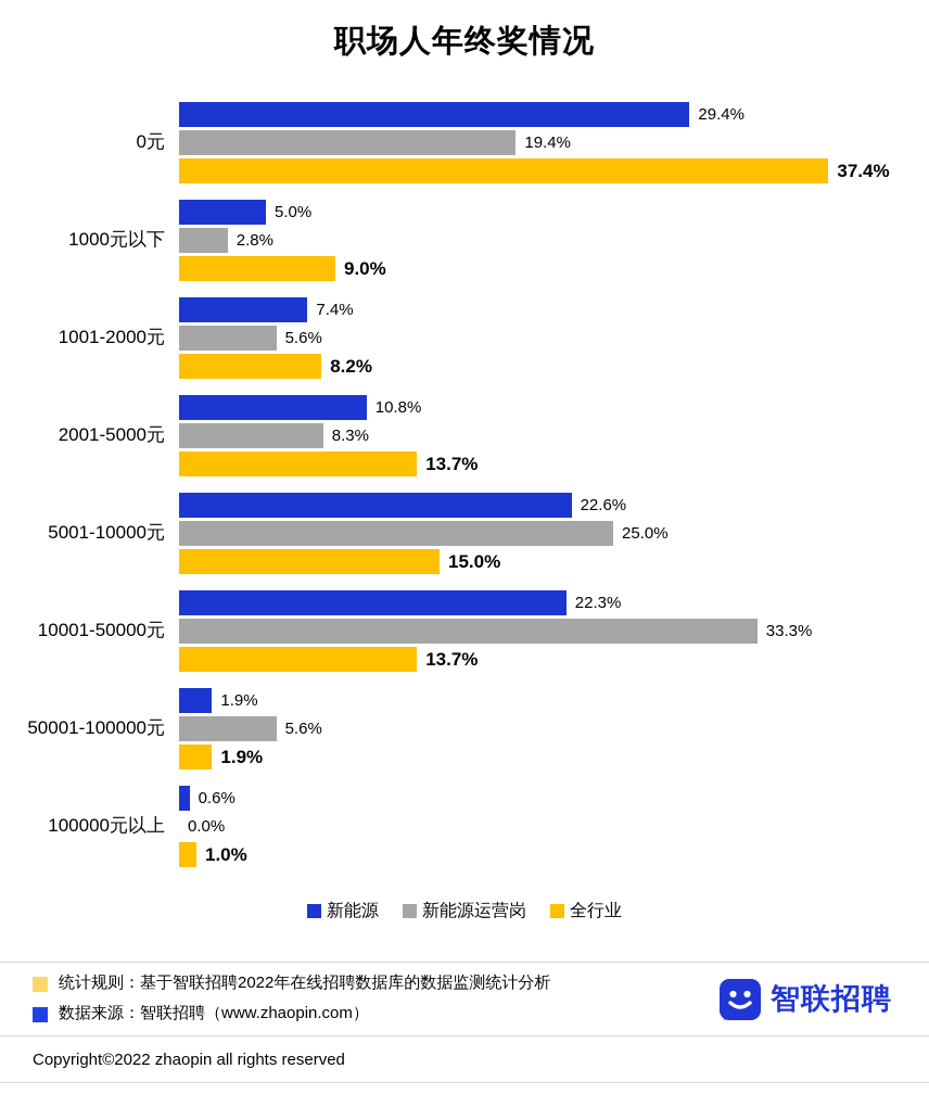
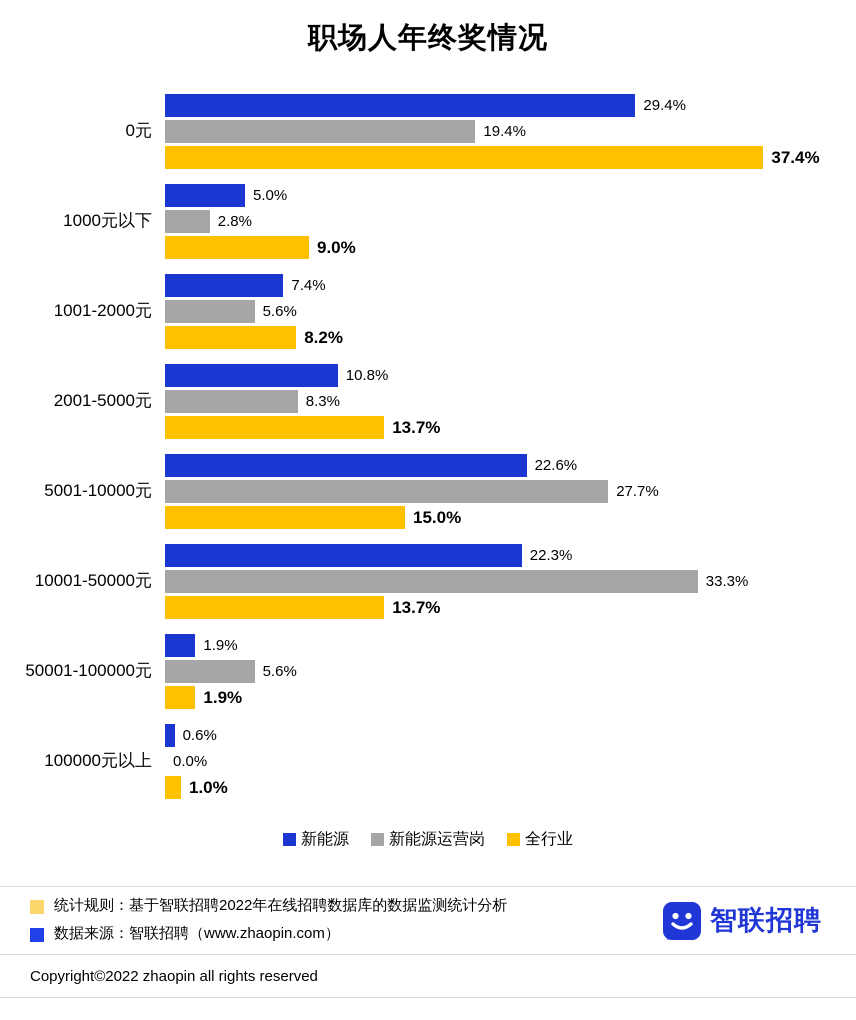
新能源运营岗/5001-10000元: 25.0% -> 27.7%
